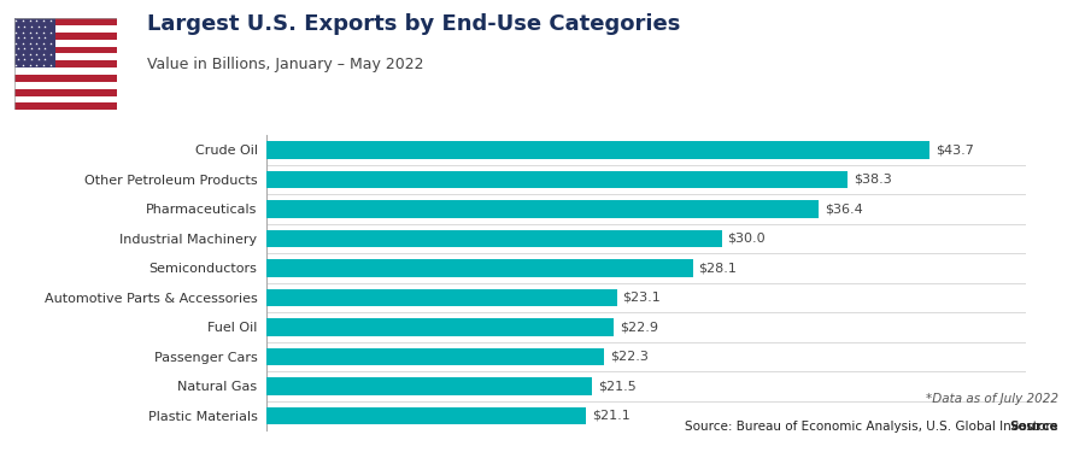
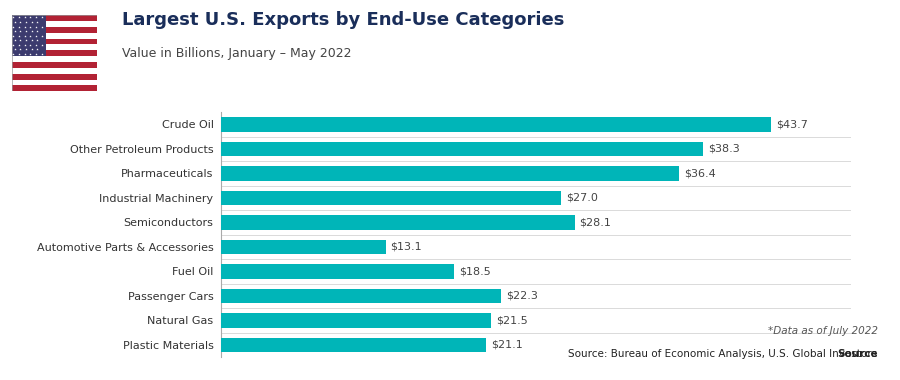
Industrial Machinery: $30.0 -> $27.0
Automotive Parts & Accessories: $23.1 -> $13.1
Fuel Oil: $22.9 -> $18.5
